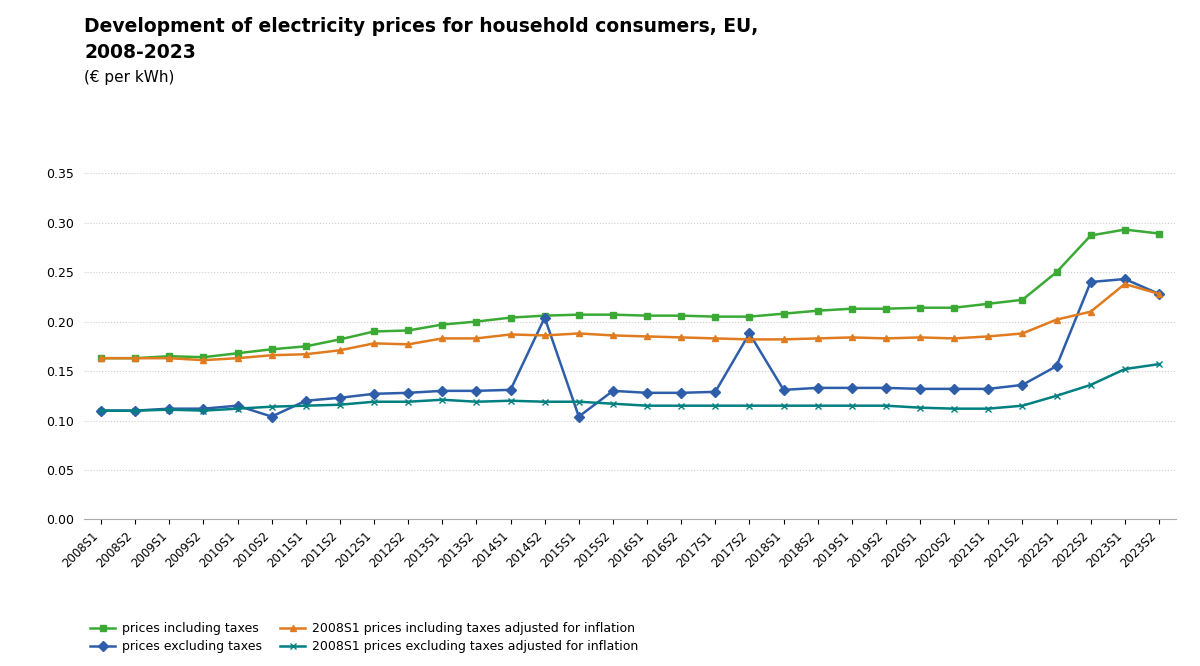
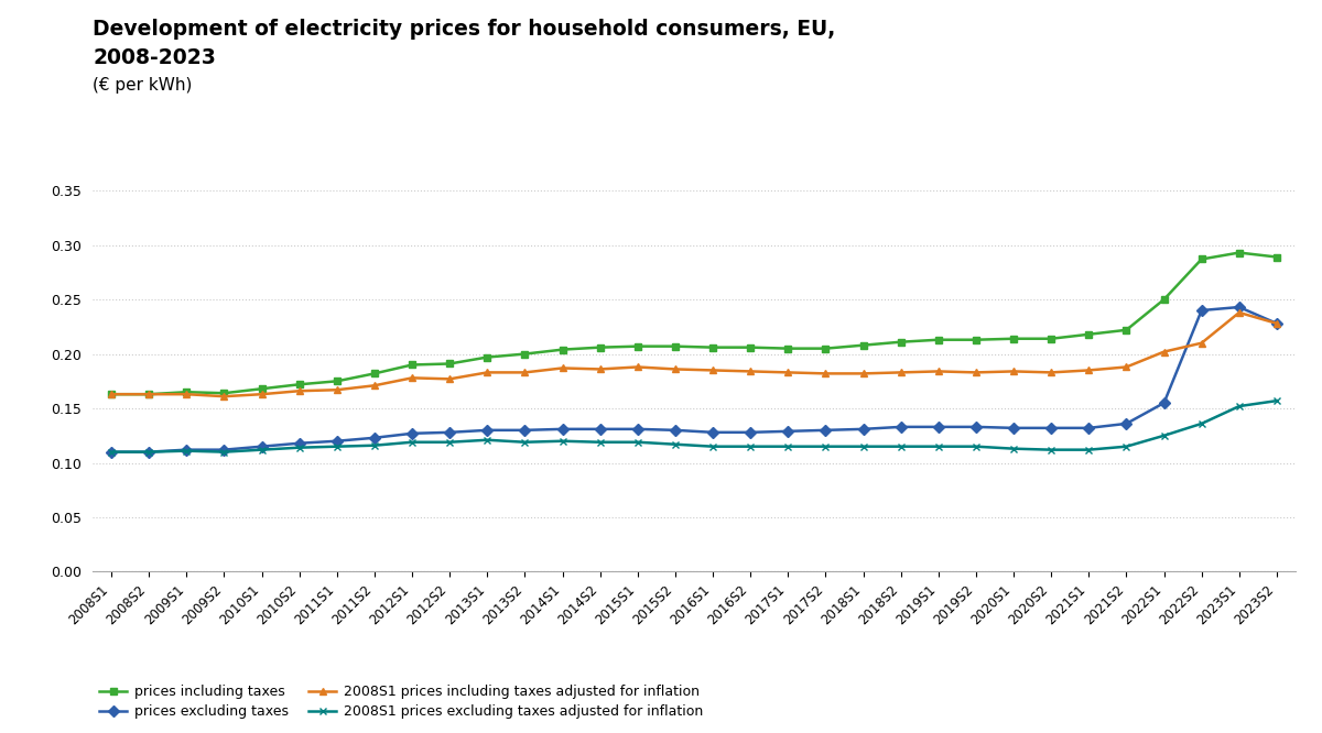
prices excluding taxes/2010S2: 0.104 -> 0.118
prices excluding taxes/2014S2: 0.204 -> 0.131
prices excluding taxes/2015S1: 0.104 -> 0.131
prices excluding taxes/2017S2: 0.188 -> 0.130
